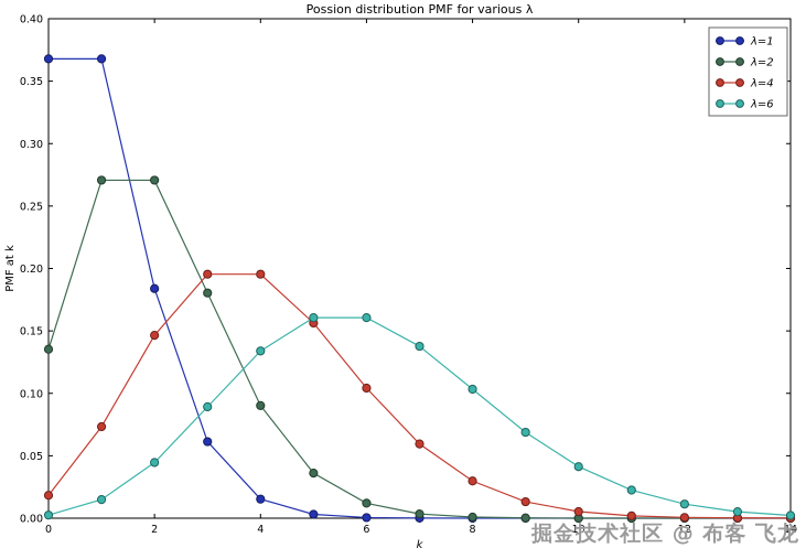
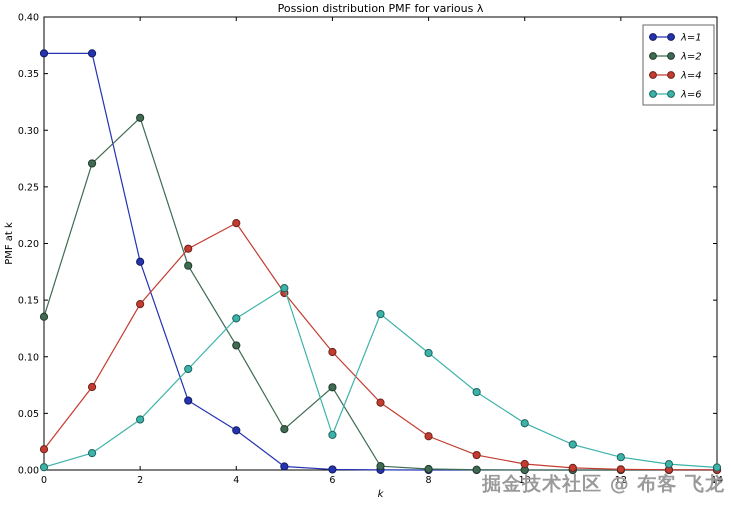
λ=2/2: 0.271 -> 0.311
λ=1/4: 0.015 -> 0.035
λ=2/4: 0.090 -> 0.110
λ=4/4: 0.195 -> 0.218
λ=2/6: 0.012 -> 0.073
λ=6/6: 0.161 -> 0.031
